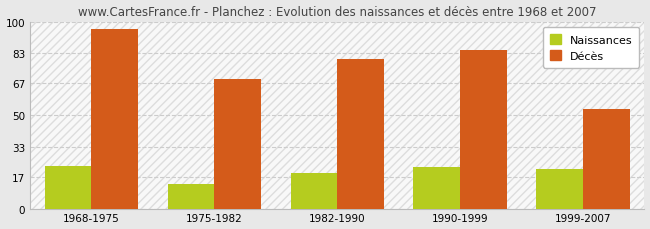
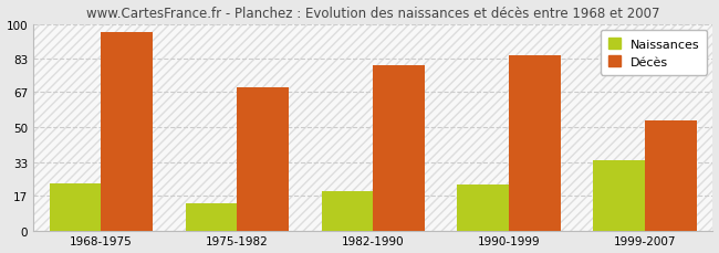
Naissances/1999-2007: 21 -> 34
